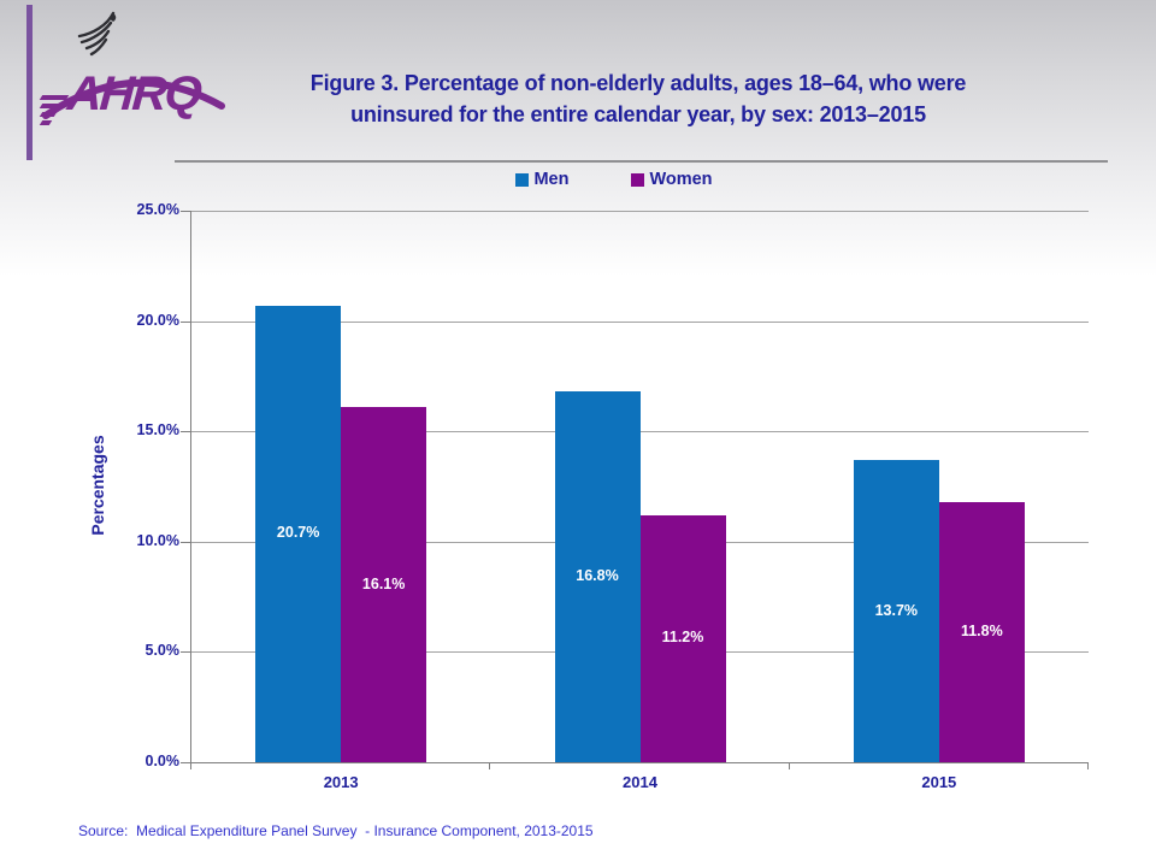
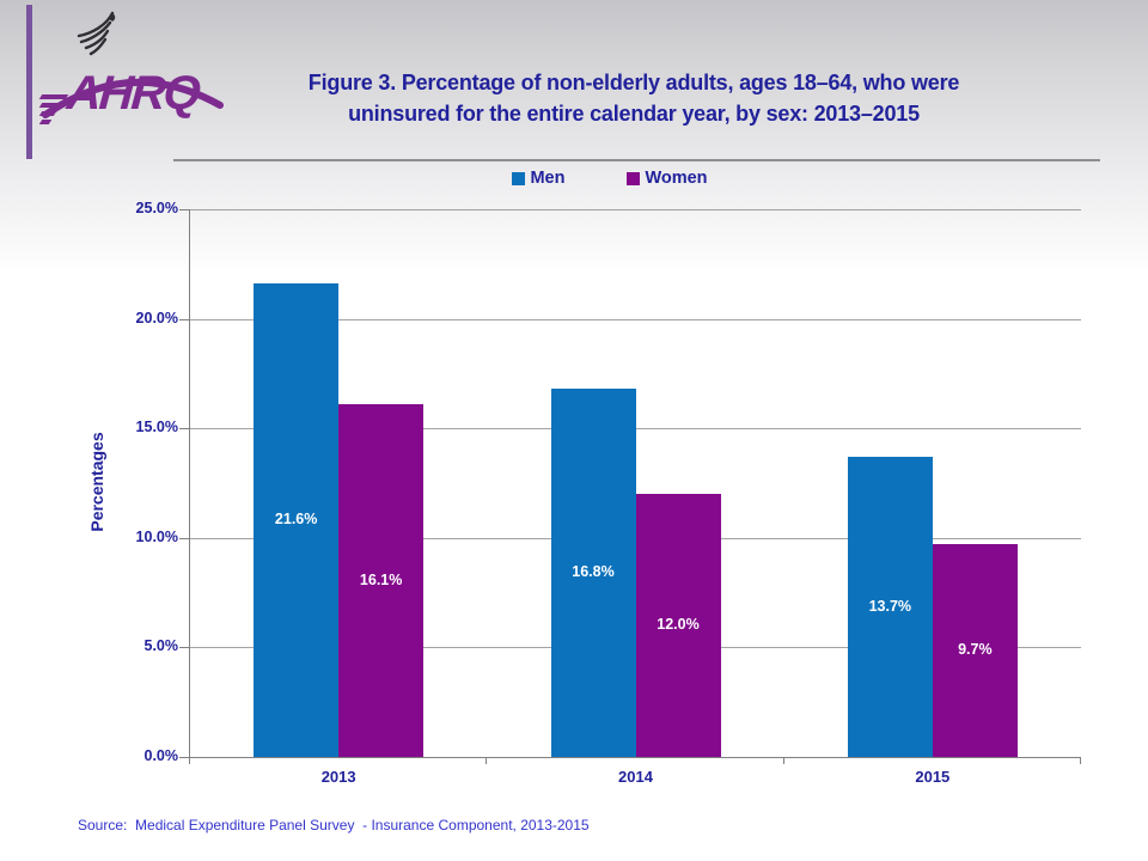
Men/2013: 20.7% -> 21.6%
Women/2014: 11.2% -> 12.0%
Women/2015: 11.8% -> 9.7%
